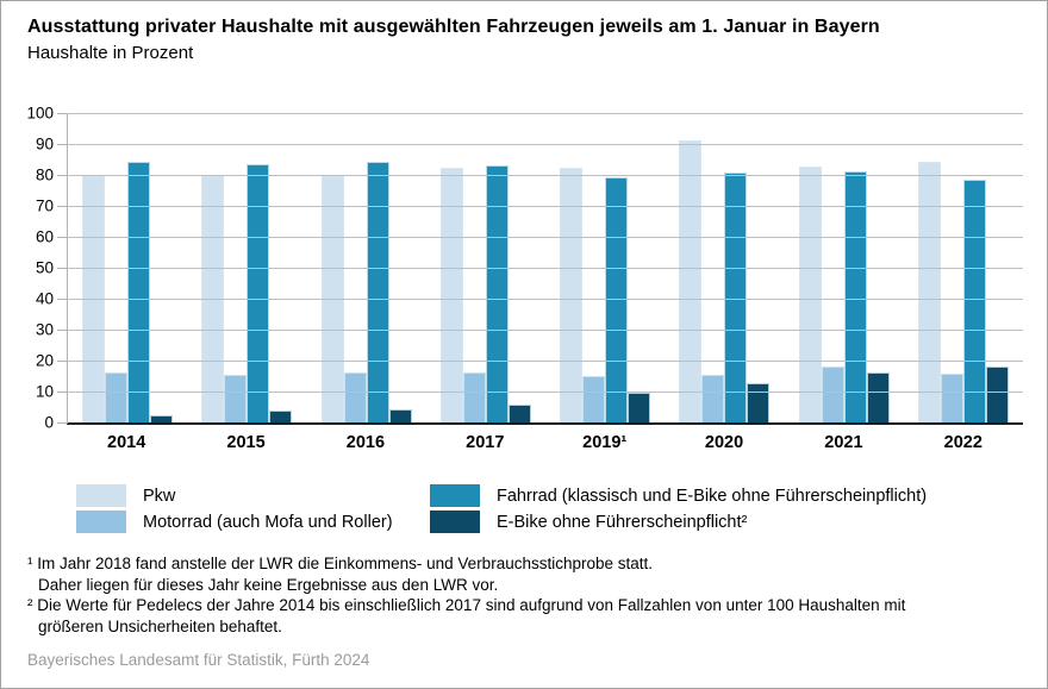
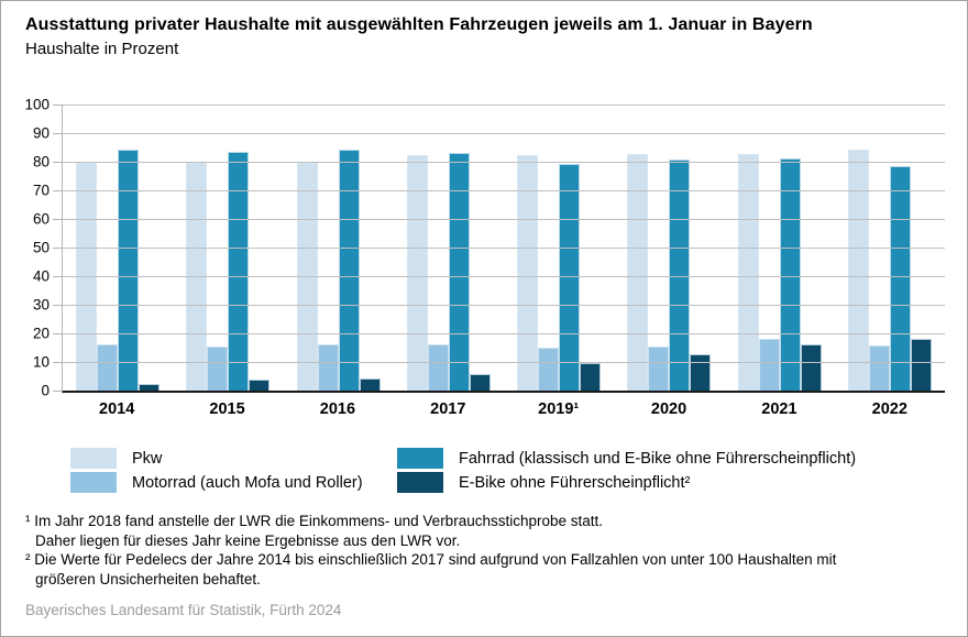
Pkw/2020: 91 -> 83
